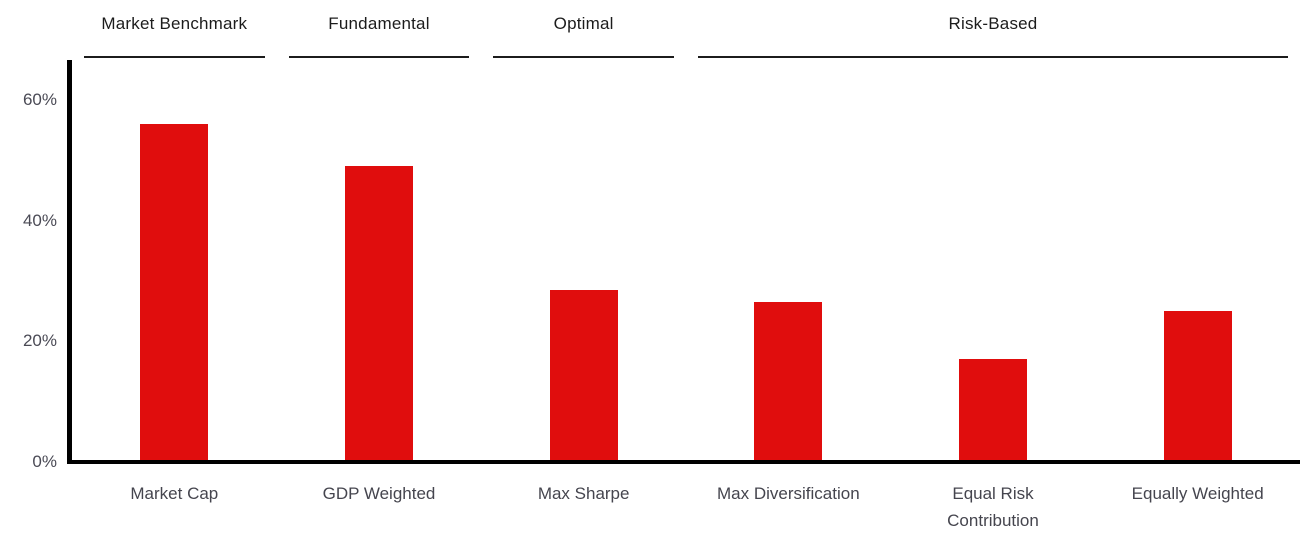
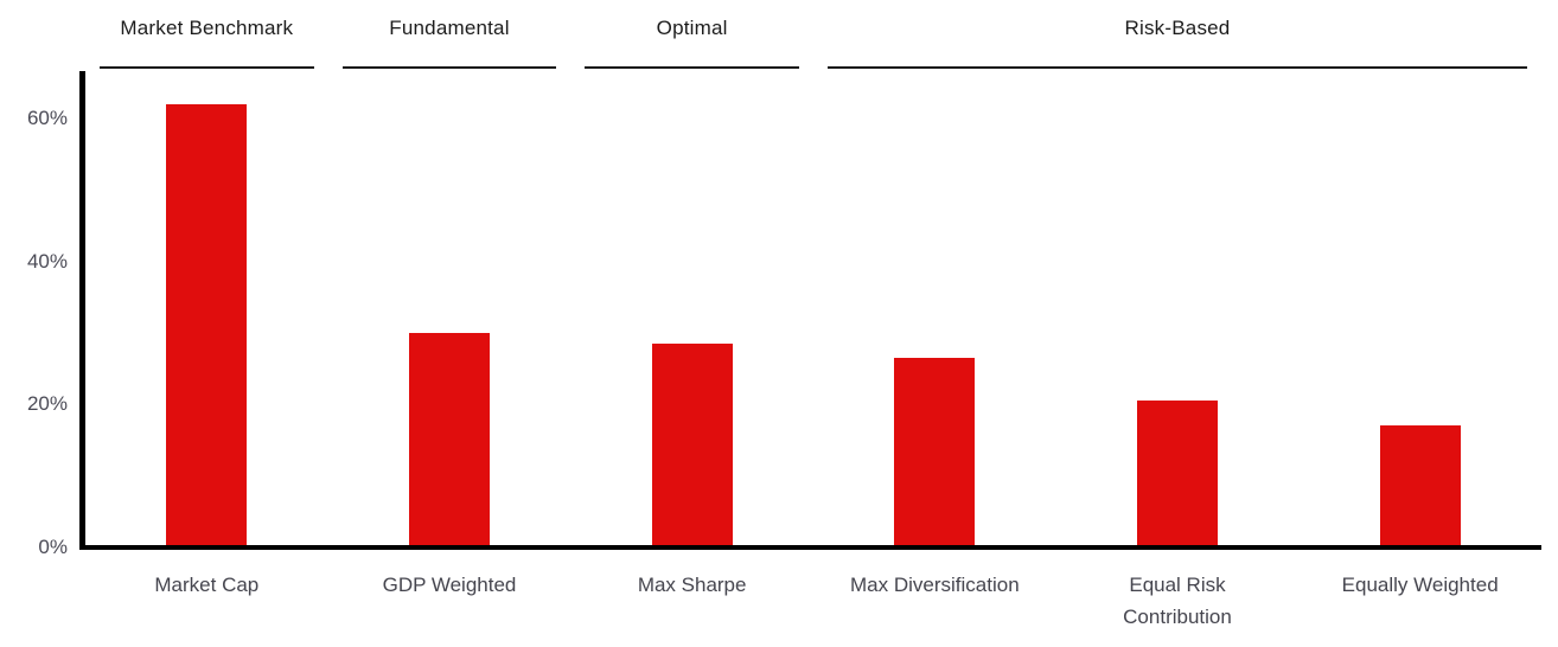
Market Cap: 56% -> 62%
GDP Weighted: 49% -> 30%
Equal Risk Contribution: 17% -> 20%
Equally Weighted: 25% -> 17%
